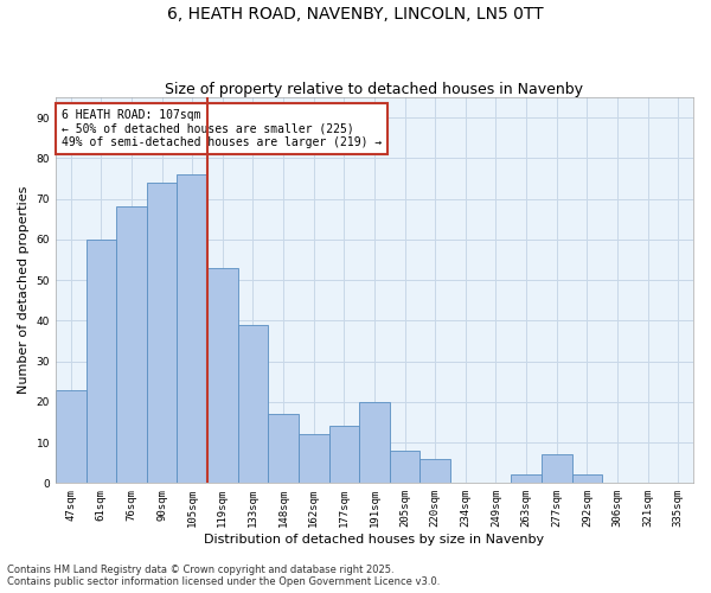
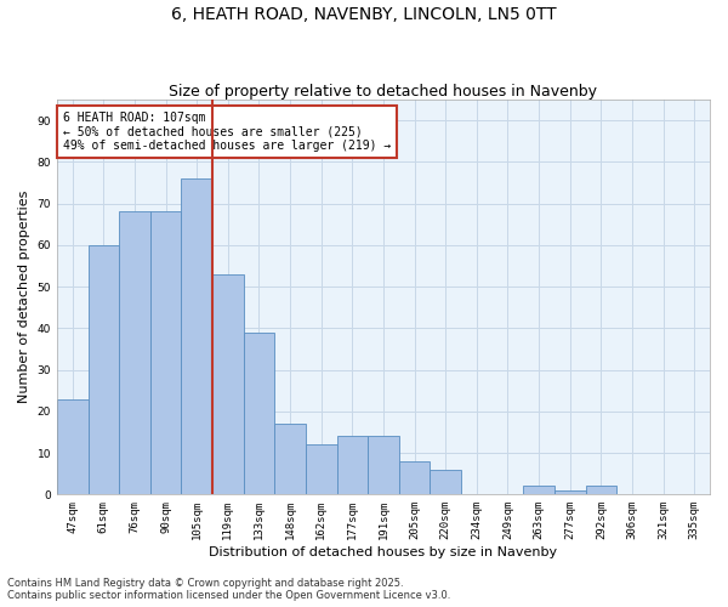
90sqm: 74 -> 68
191sqm: 20 -> 14
277sqm: 7 -> 1
